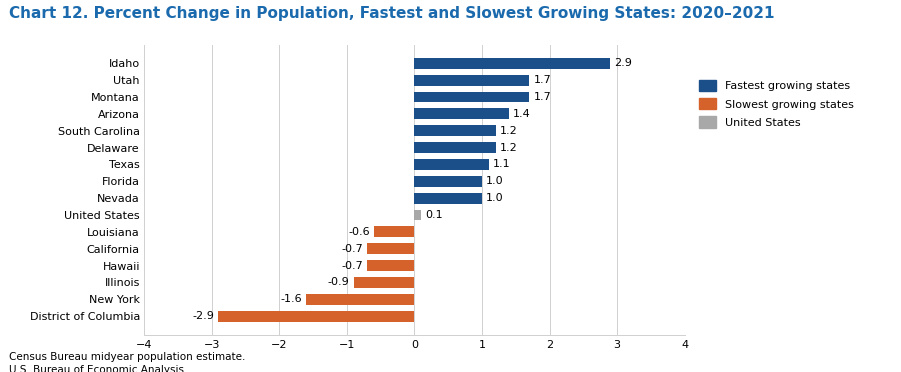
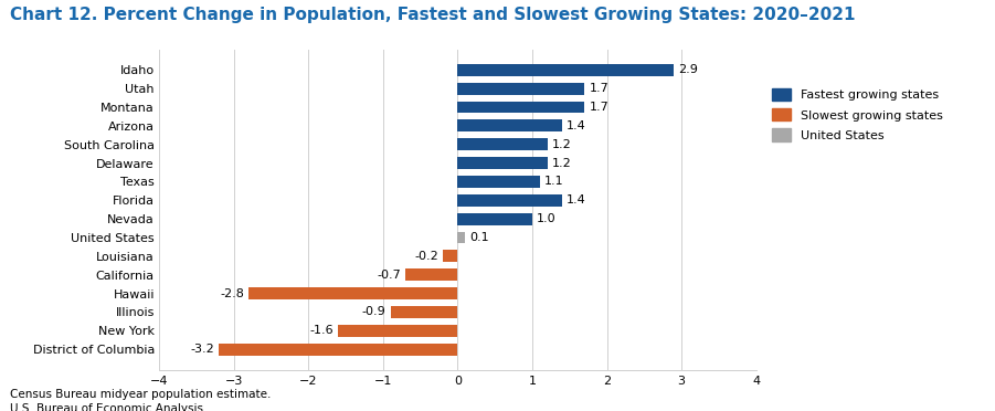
Florida: 1.0 -> 1.4
Louisiana: -0.6 -> -0.2
Hawaii: -0.7 -> -2.8
District of Columbia: -2.9 -> -3.2
